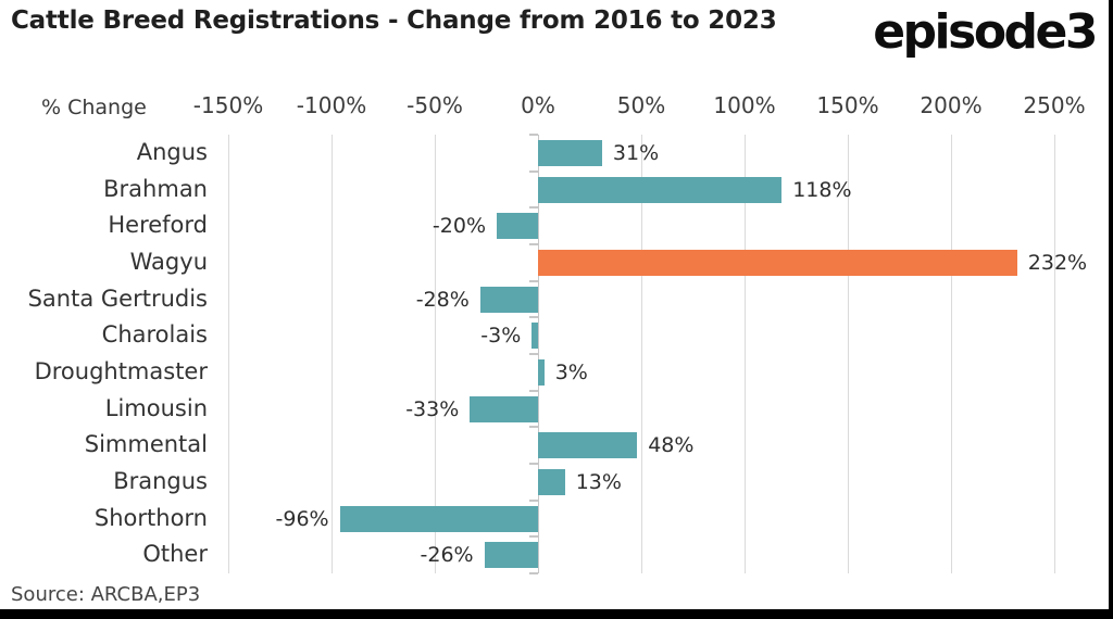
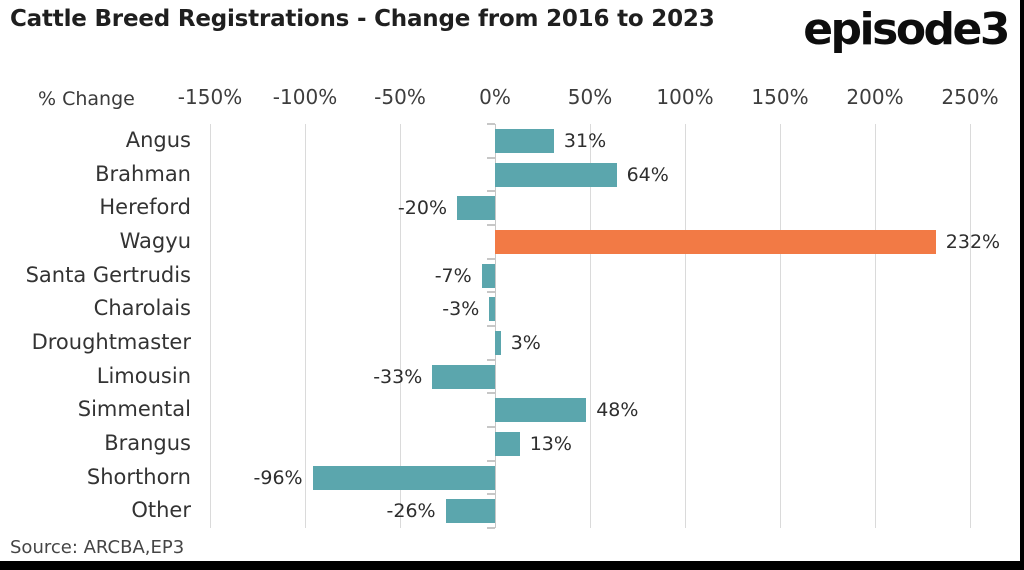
Brahman: 118% -> 64%
Santa Gertrudis: -28% -> -7%
